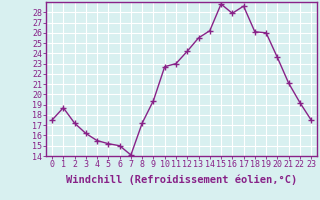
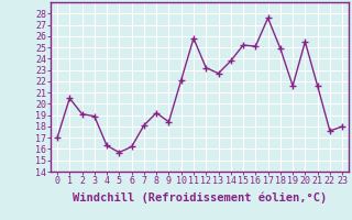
0: 17.5 -> 17.0
1: 18.7 -> 20.5
2: 17.2 -> 19.1
3: 16.2 -> 18.9
4: 15.5 -> 16.3
5: 15.2 -> 15.7
6: 15.0 -> 16.2
7: 14.1 -> 18.1
8: 17.2 -> 19.2
9: 19.4 -> 18.4
10: 22.7 -> 22.1
11: 23.0 -> 25.8
12: 24.2 -> 23.2
13: 25.5 -> 22.7
14: 26.2 -> 23.8
15: 28.8 -> 25.2
16: 27.9 -> 25.1
17: 28.6 -> 27.6
18: 26.1 -> 24.9
19: 26.0 -> 21.6
20: 23.6 -> 25.5
21: 21.1 -> 21.6
22: 19.2 -> 17.6
23: 17.5 -> 18.0
